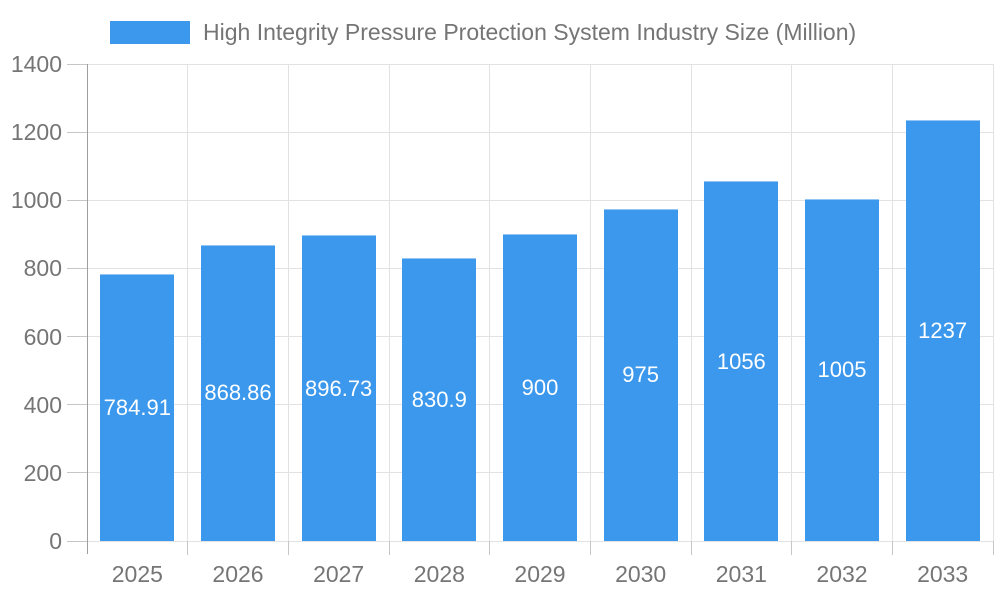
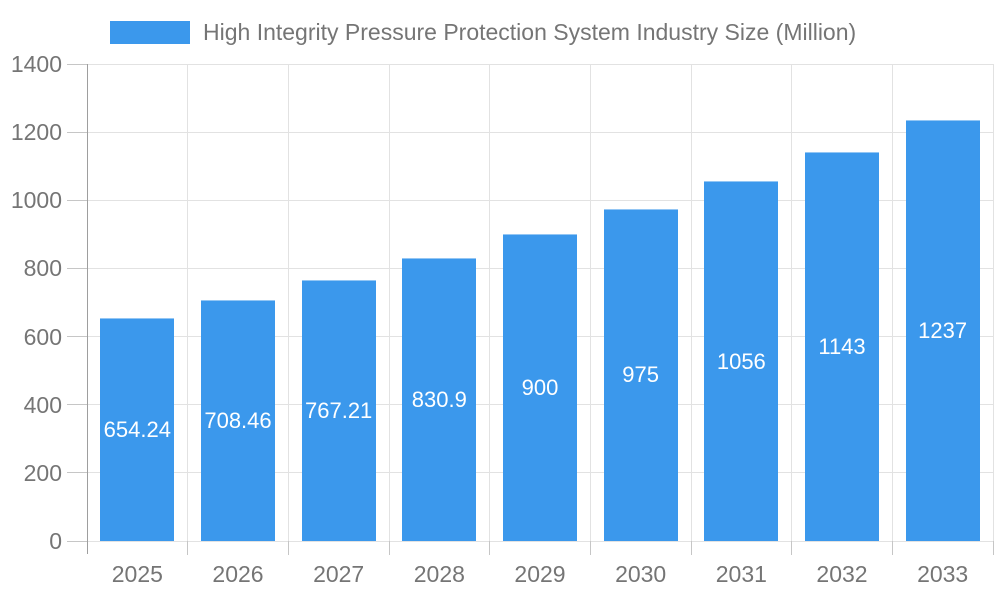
2025: 784.91 -> 654.24
2026: 868.86 -> 708.46
2027: 896.73 -> 767.21
2032: 1005 -> 1143
